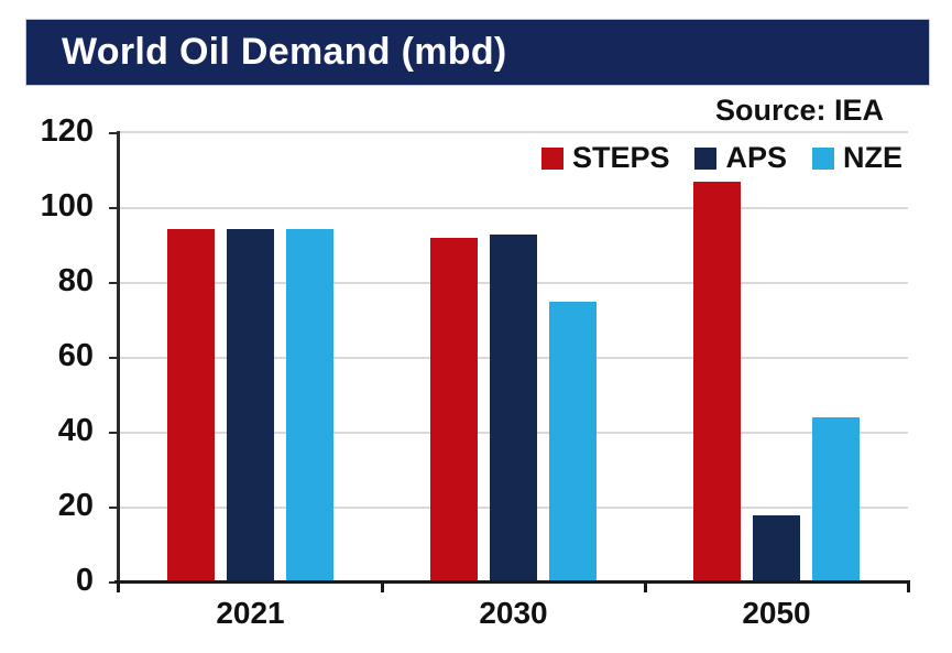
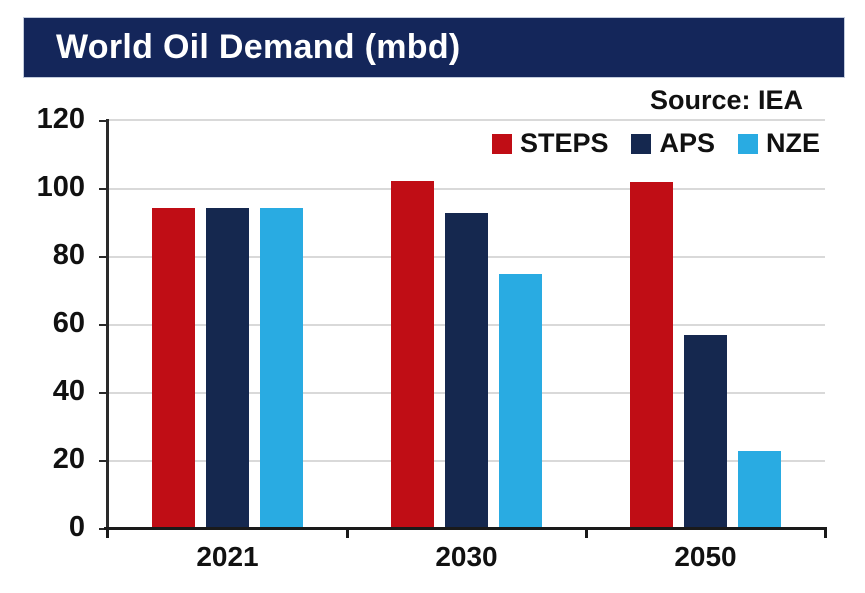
STEPS/2030: 92 -> 102
STEPS/2050: 107 -> 102
APS/2050: 18 -> 57
NZE/2050: 44 -> 23
